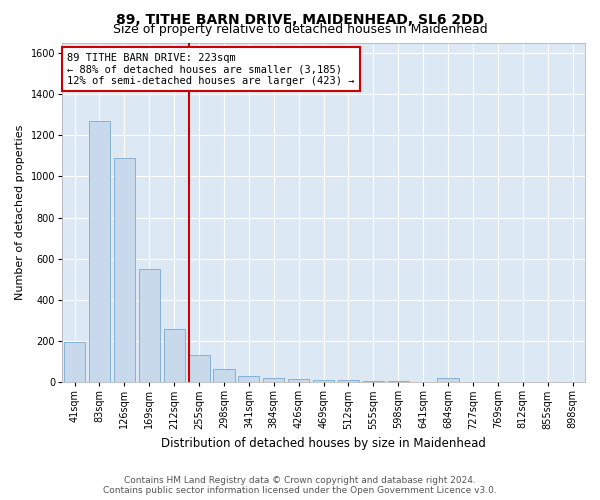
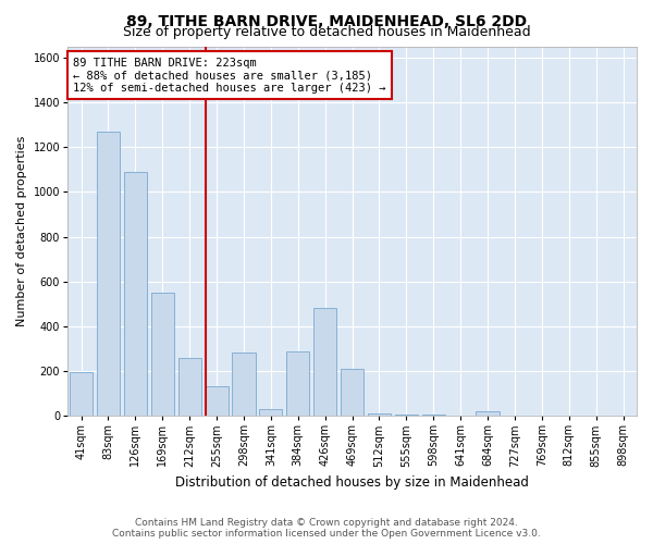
298sqm: 62 -> 285
384sqm: 20 -> 290
426sqm: 15 -> 480
469sqm: 10 -> 210
